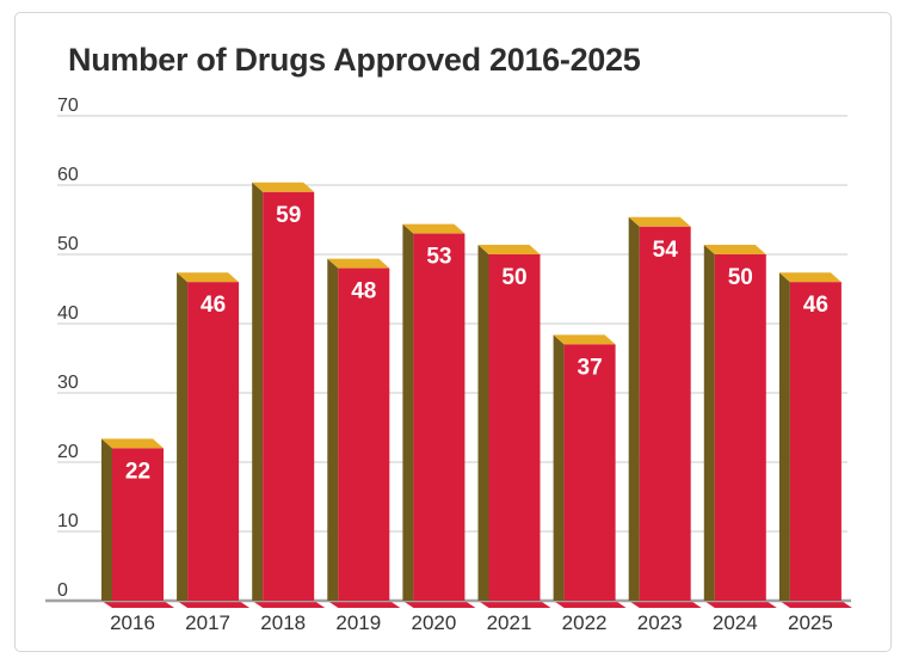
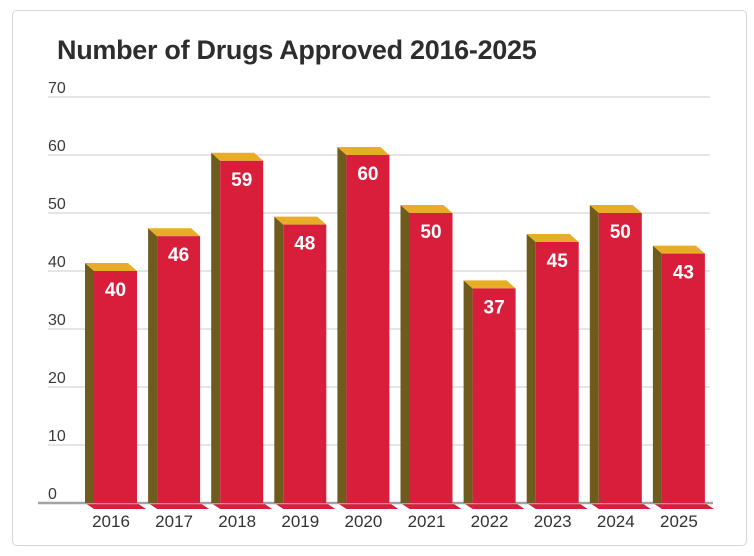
2016: 22 -> 40
2020: 53 -> 60
2023: 54 -> 45
2025: 46 -> 43
